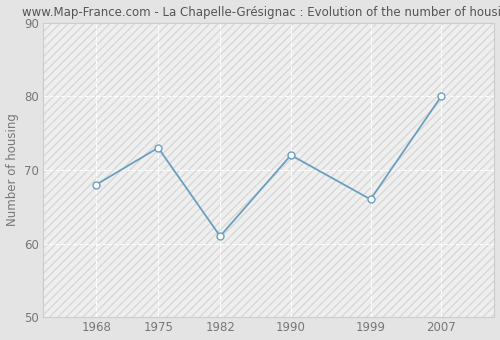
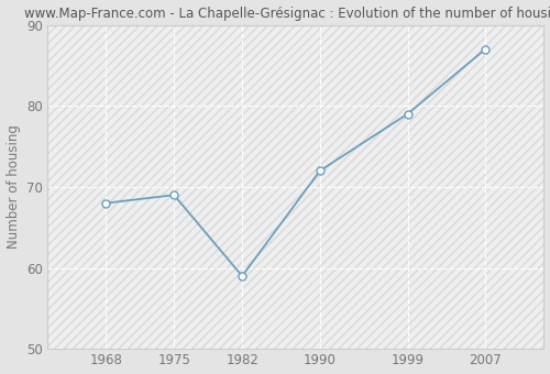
1975: 73 -> 69
1982: 61 -> 59
1999: 66 -> 79
2007: 80 -> 87
